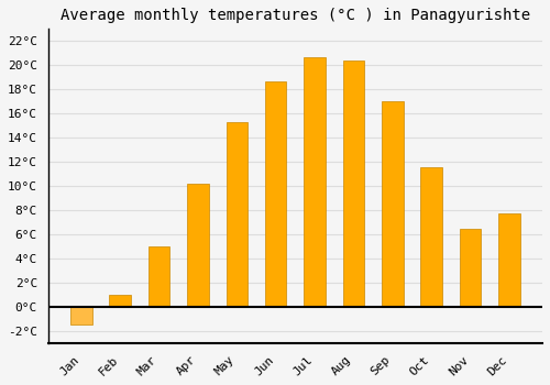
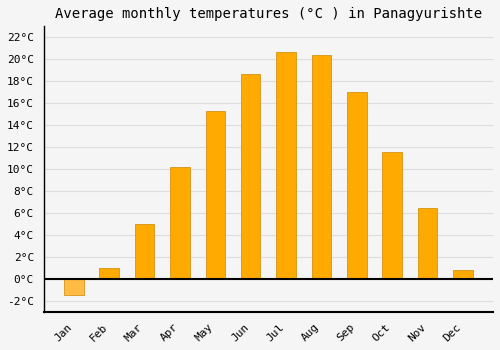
Dec: 7.7°C -> 0.8°C
